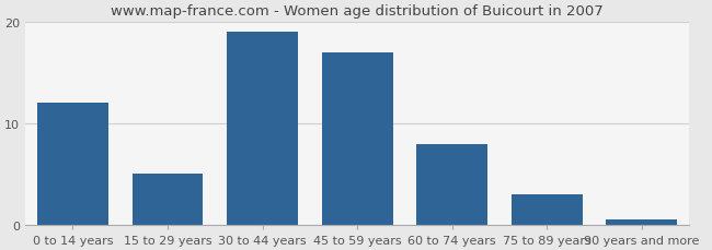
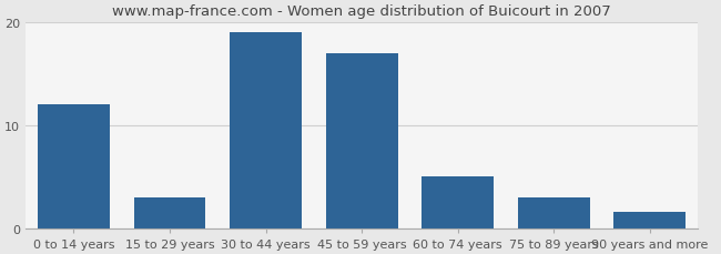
15 to 29 years: 5.0 -> 3.0
60 to 74 years: 8.0 -> 5.0
90 years and more: 0.5 -> 1.6
